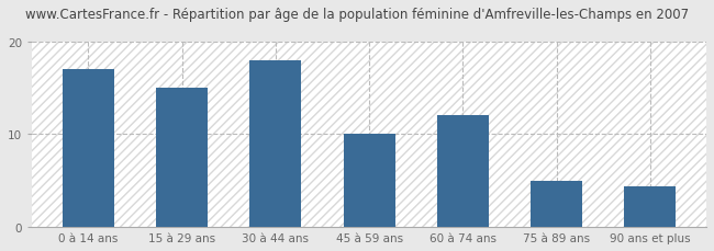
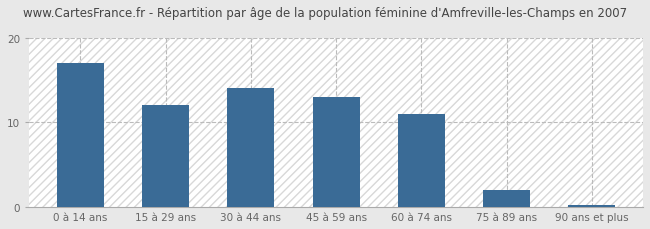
15 à 29 ans: 15.0 -> 12.0
30 à 44 ans: 18.0 -> 14.0
45 à 59 ans: 10.0 -> 13.0
60 à 74 ans: 12.0 -> 11.0
75 à 89 ans: 5.0 -> 2.0
90 ans et plus: 4.4 -> 0.2
